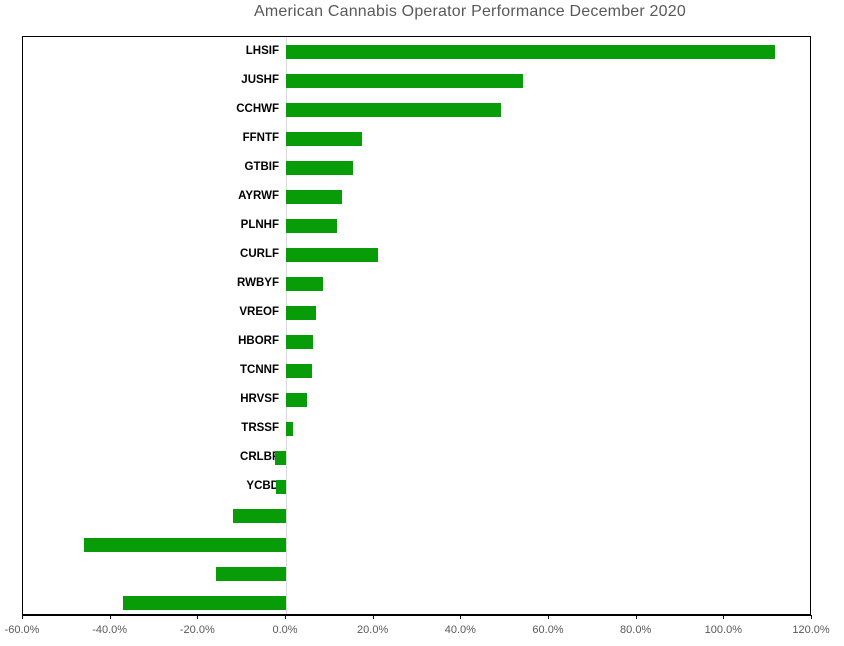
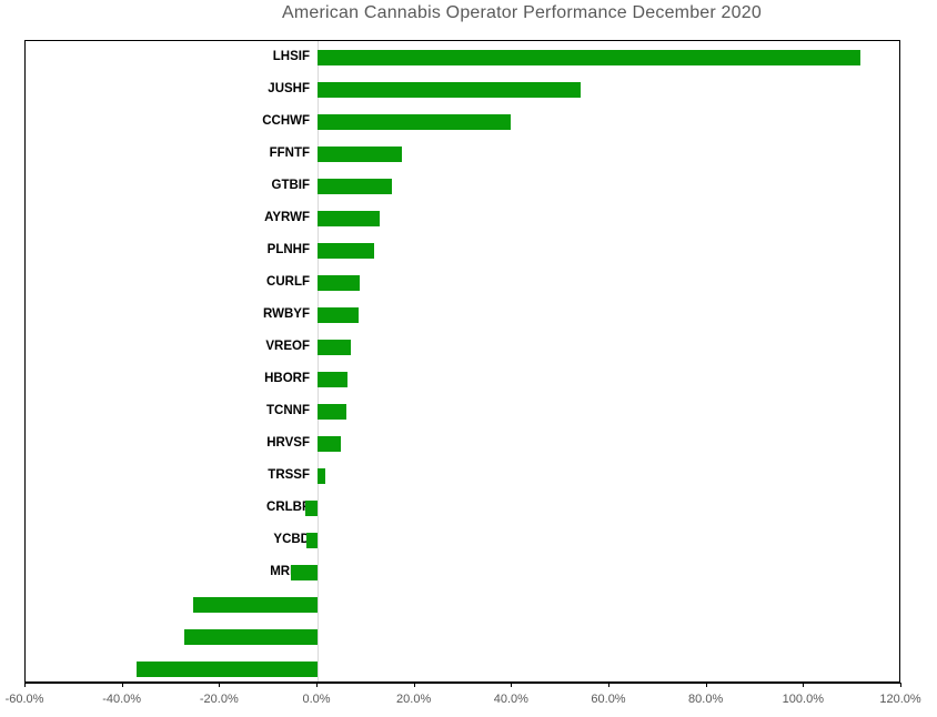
CCHWF: 49% -> 40%
CURLF: 21% -> 9%
MRMD: -12% -> -6%
CVSI: -46% -> -26%
ACRHF: -16% -> -27%
